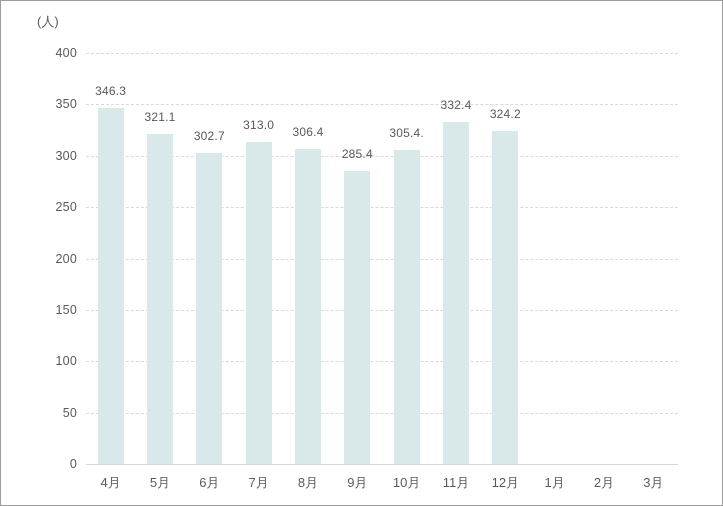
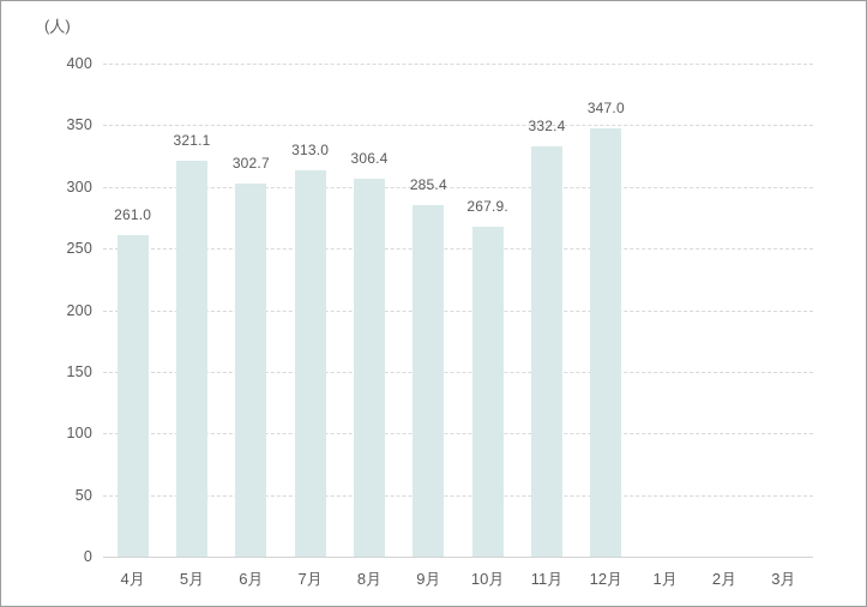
4月: 346.3 -> 261.0
10月: 305.4 -> 267.9
12月: 324.2 -> 347.0
